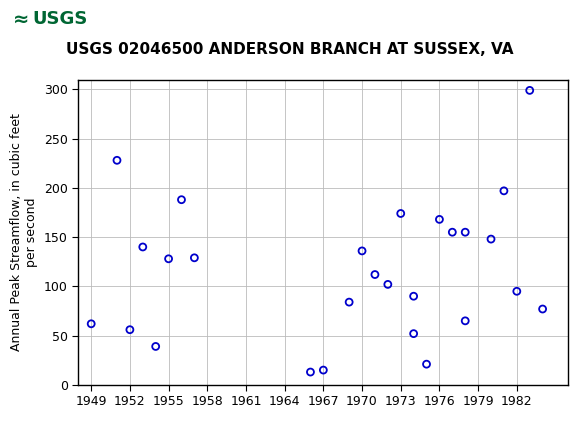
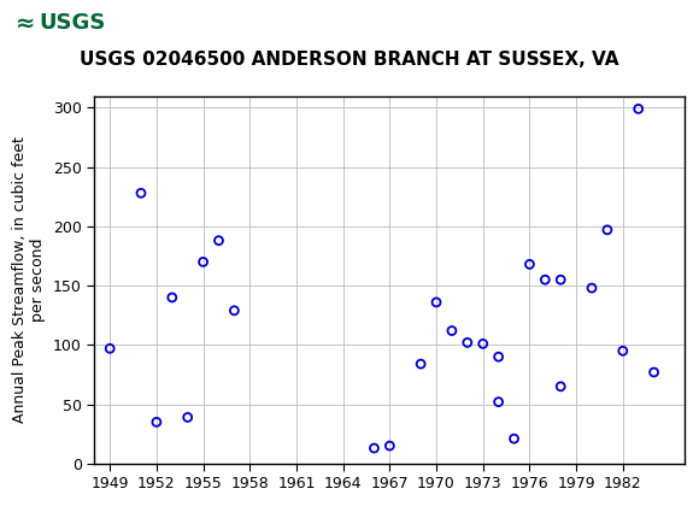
1949: 62 -> 97
1952: 56 -> 35
1955: 128 -> 170
1973: 174 -> 101
